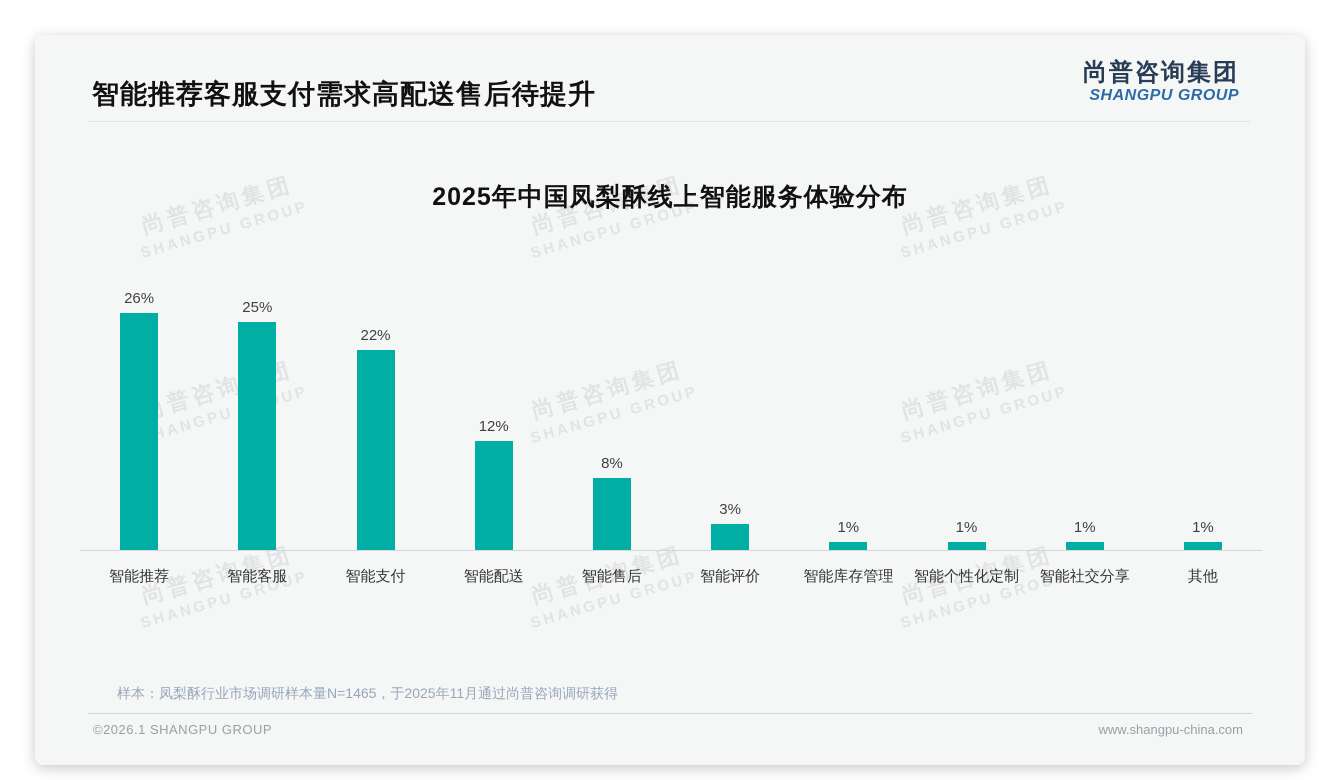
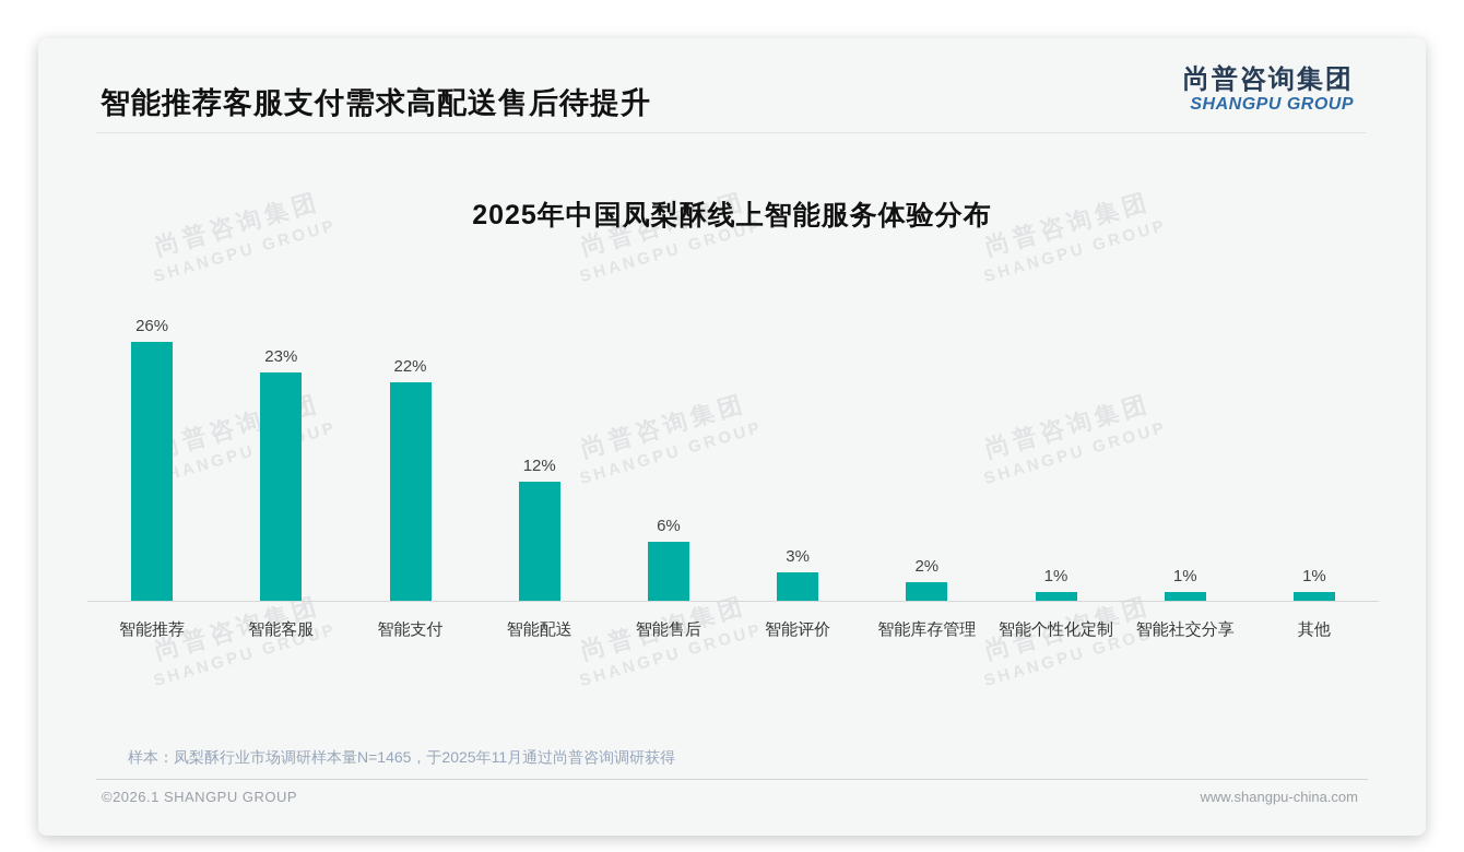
智能客服: 25% -> 23%
智能售后: 8% -> 6%
智能库存管理: 1% -> 2%
